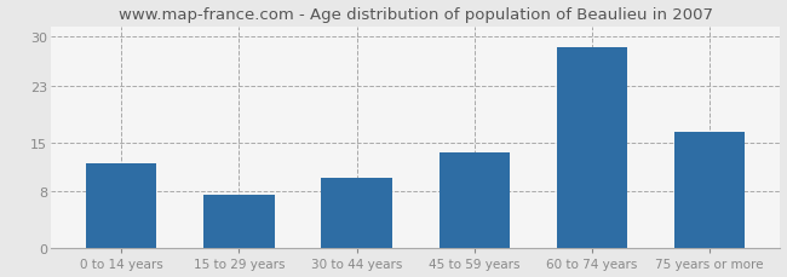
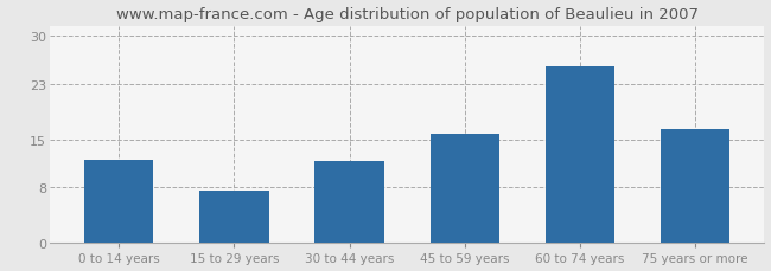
30 to 44 years: 10.0 -> 11.8
45 to 59 years: 13.5 -> 15.8
60 to 74 years: 28.5 -> 25.6
